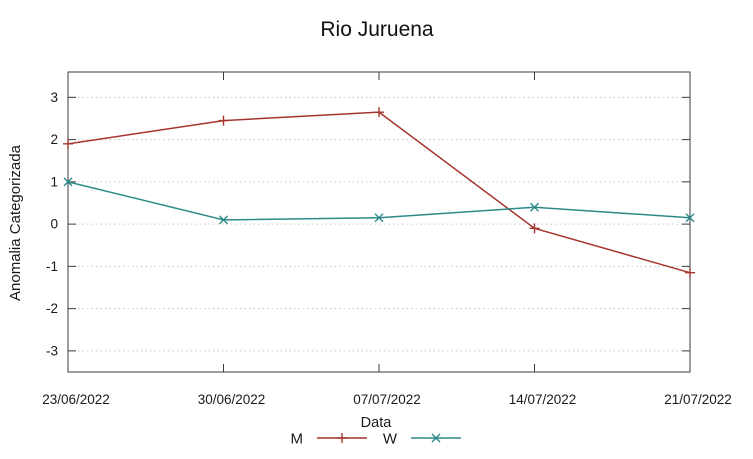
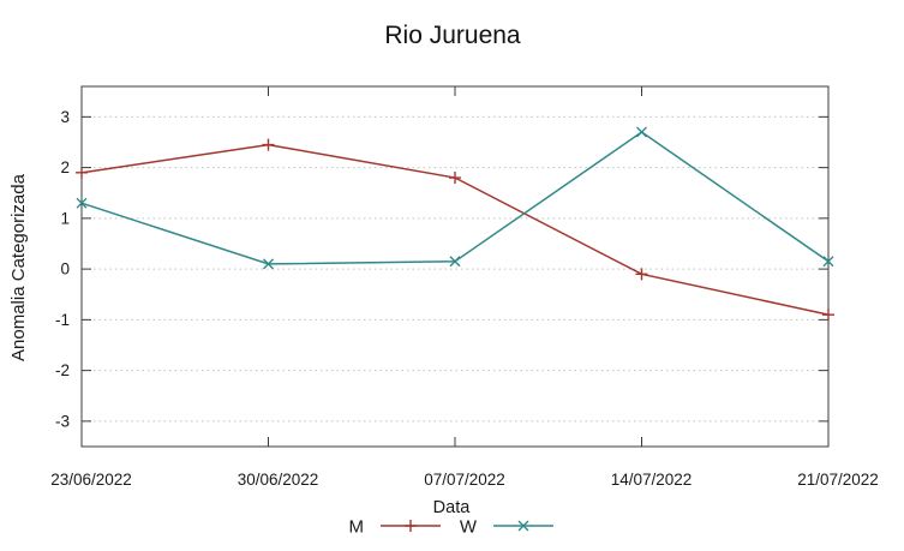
W/23/06/2022: 1.0 -> 1.3
M/07/07/2022: 2.6 -> 1.8
W/14/07/2022: 0.4 -> 2.7
M/21/07/2022: -1.1 -> -0.9
